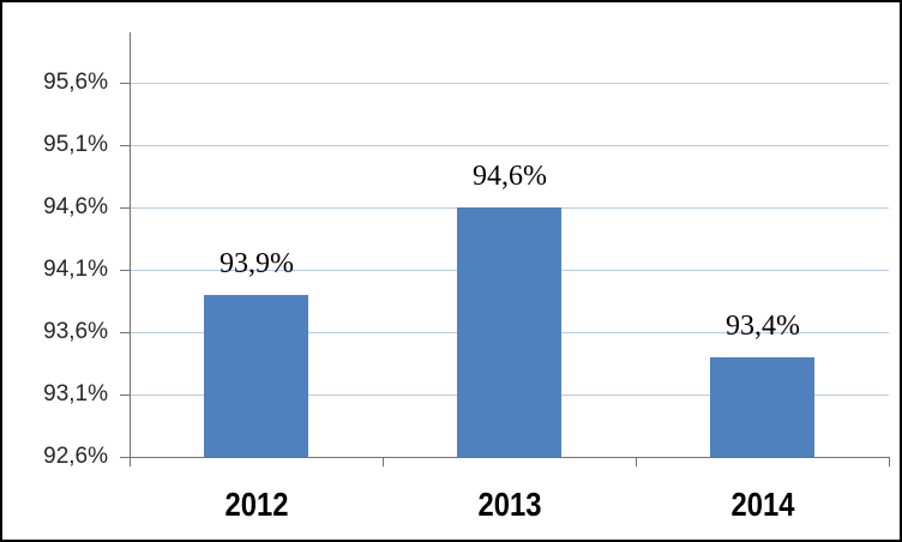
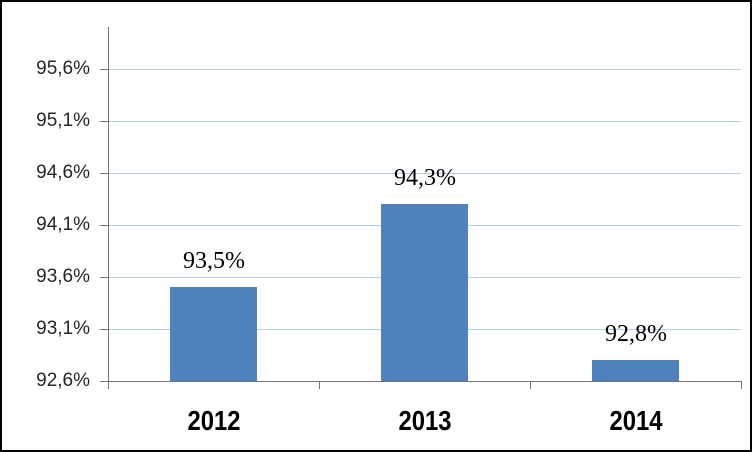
2012: 93,9% -> 93,5%
2013: 94,6% -> 94,3%
2014: 93,4% -> 92,8%
